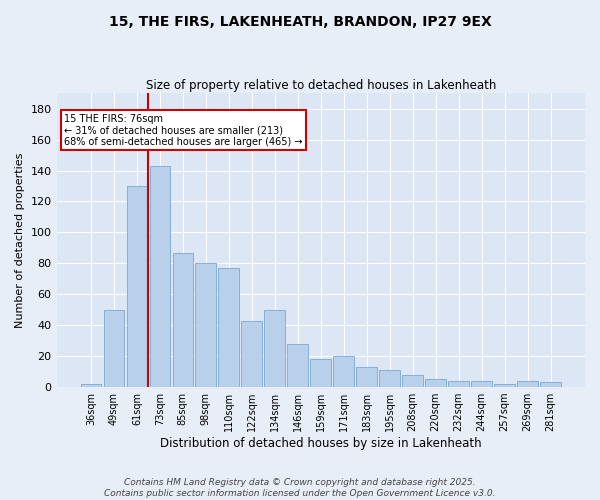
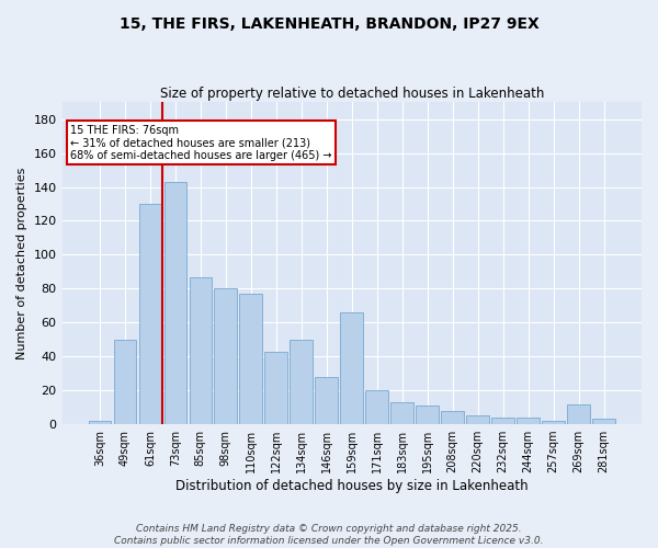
159sqm: 18 -> 66
269sqm: 4 -> 12
